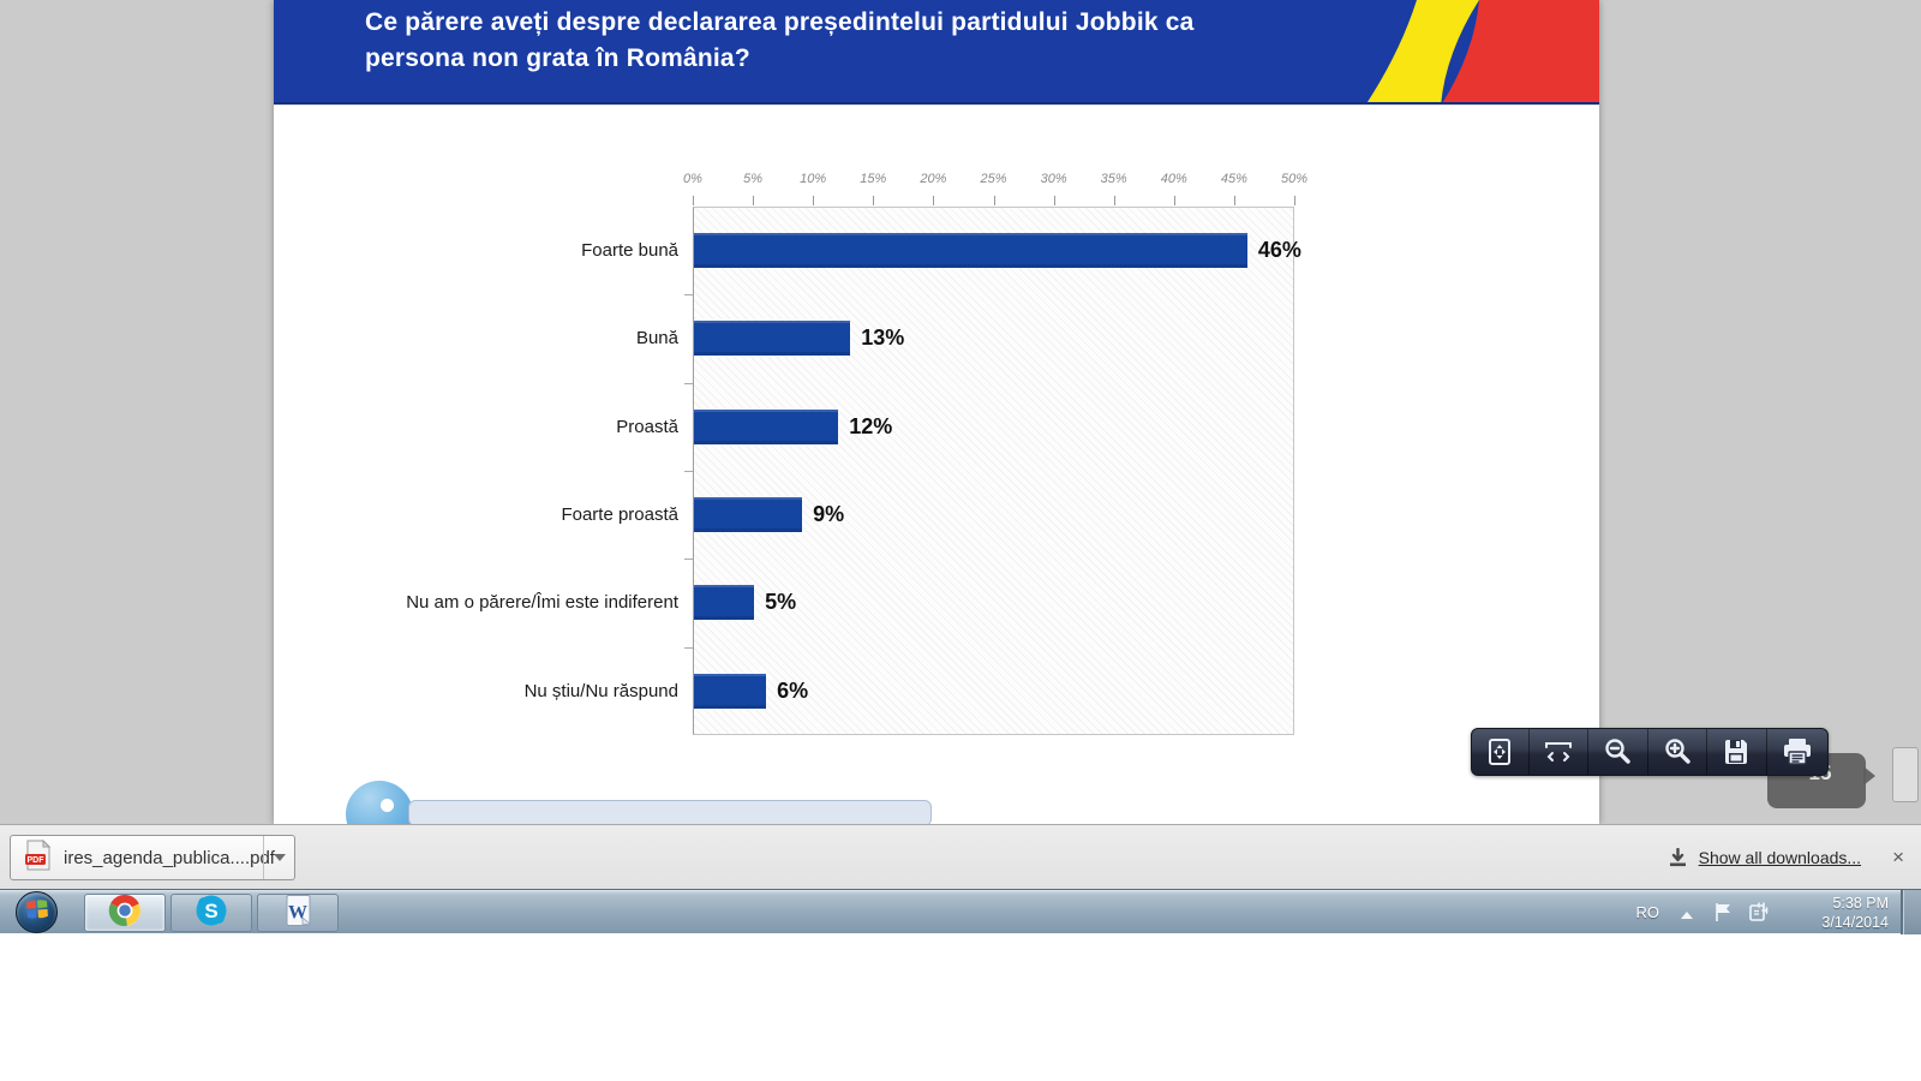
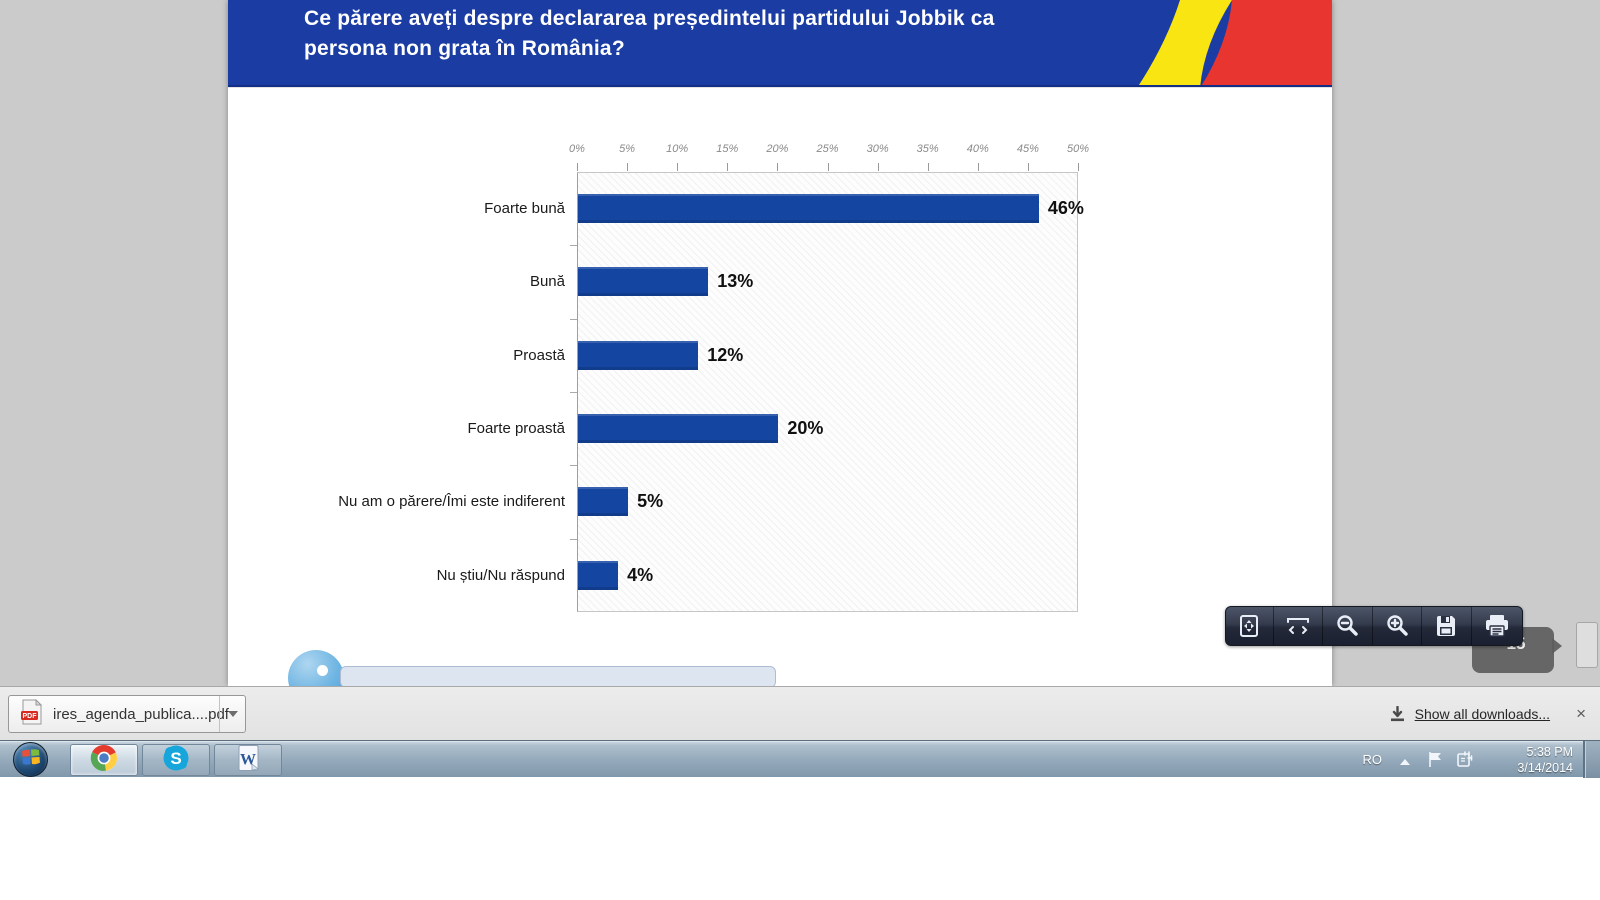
Foarte proastă: 9% -> 20%
Nu știu/Nu răspund: 6% -> 4%
